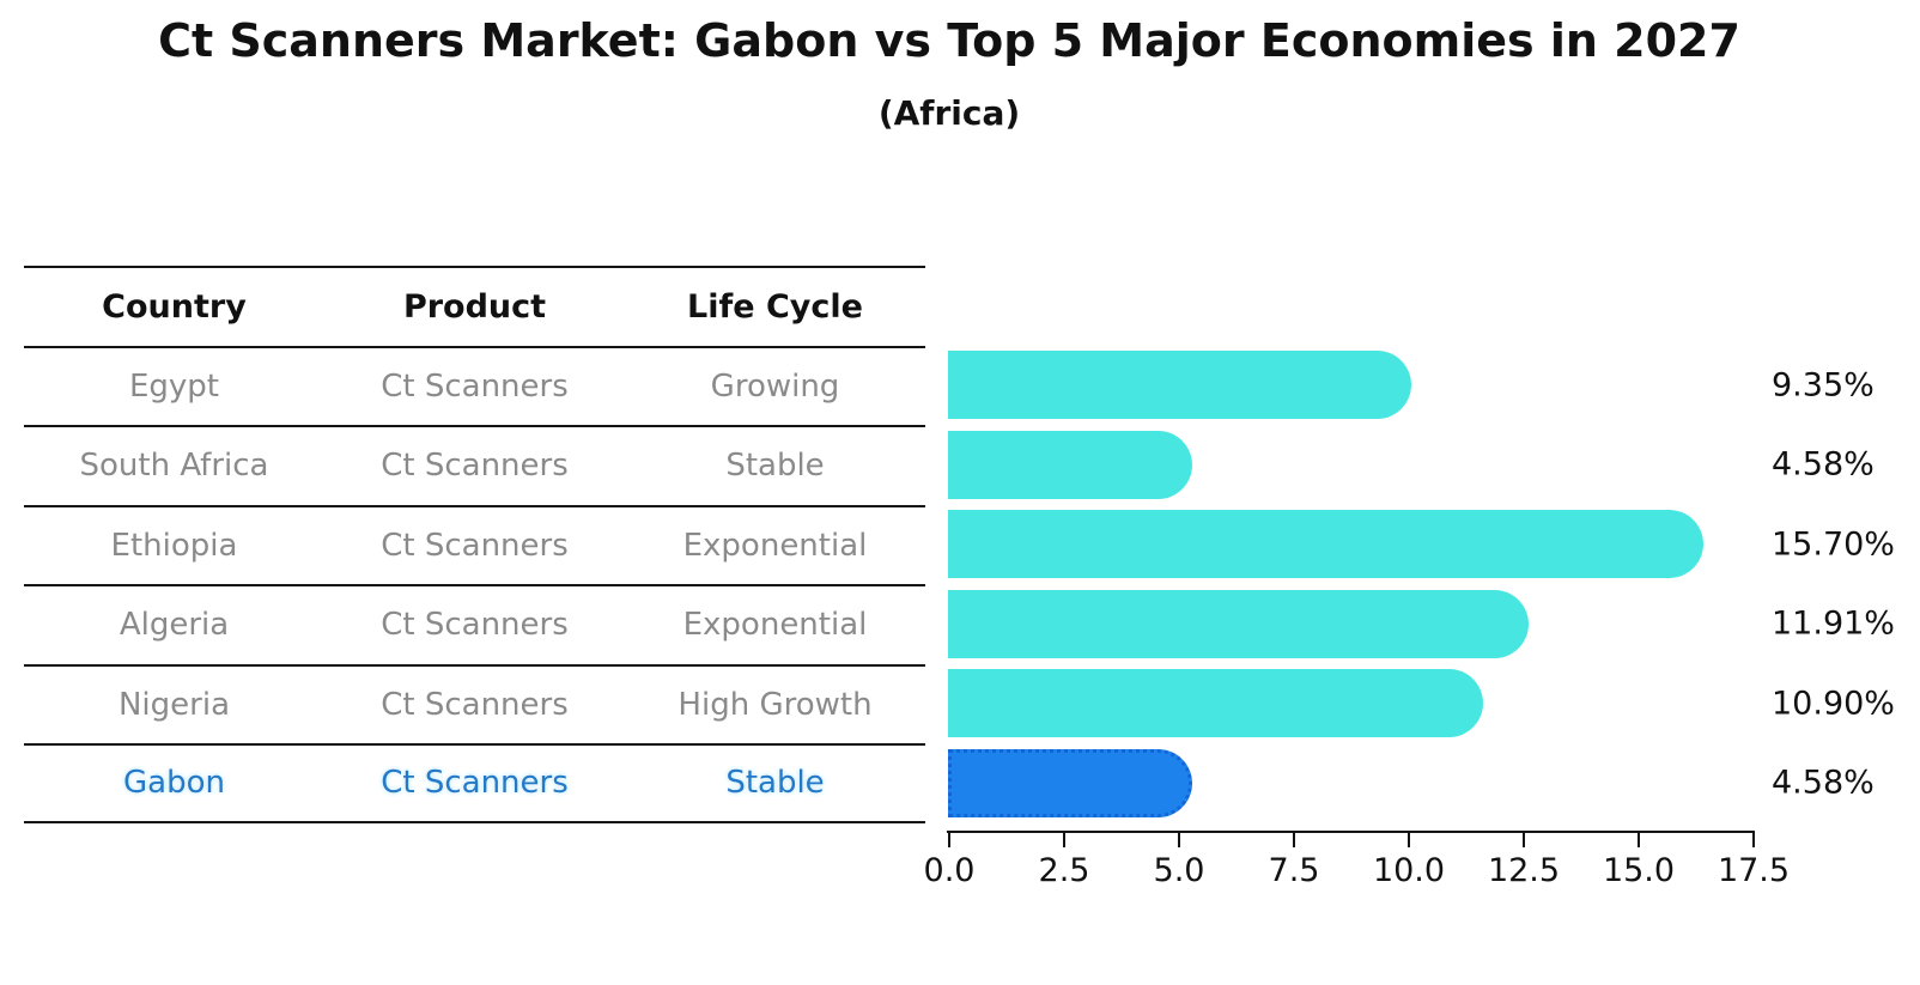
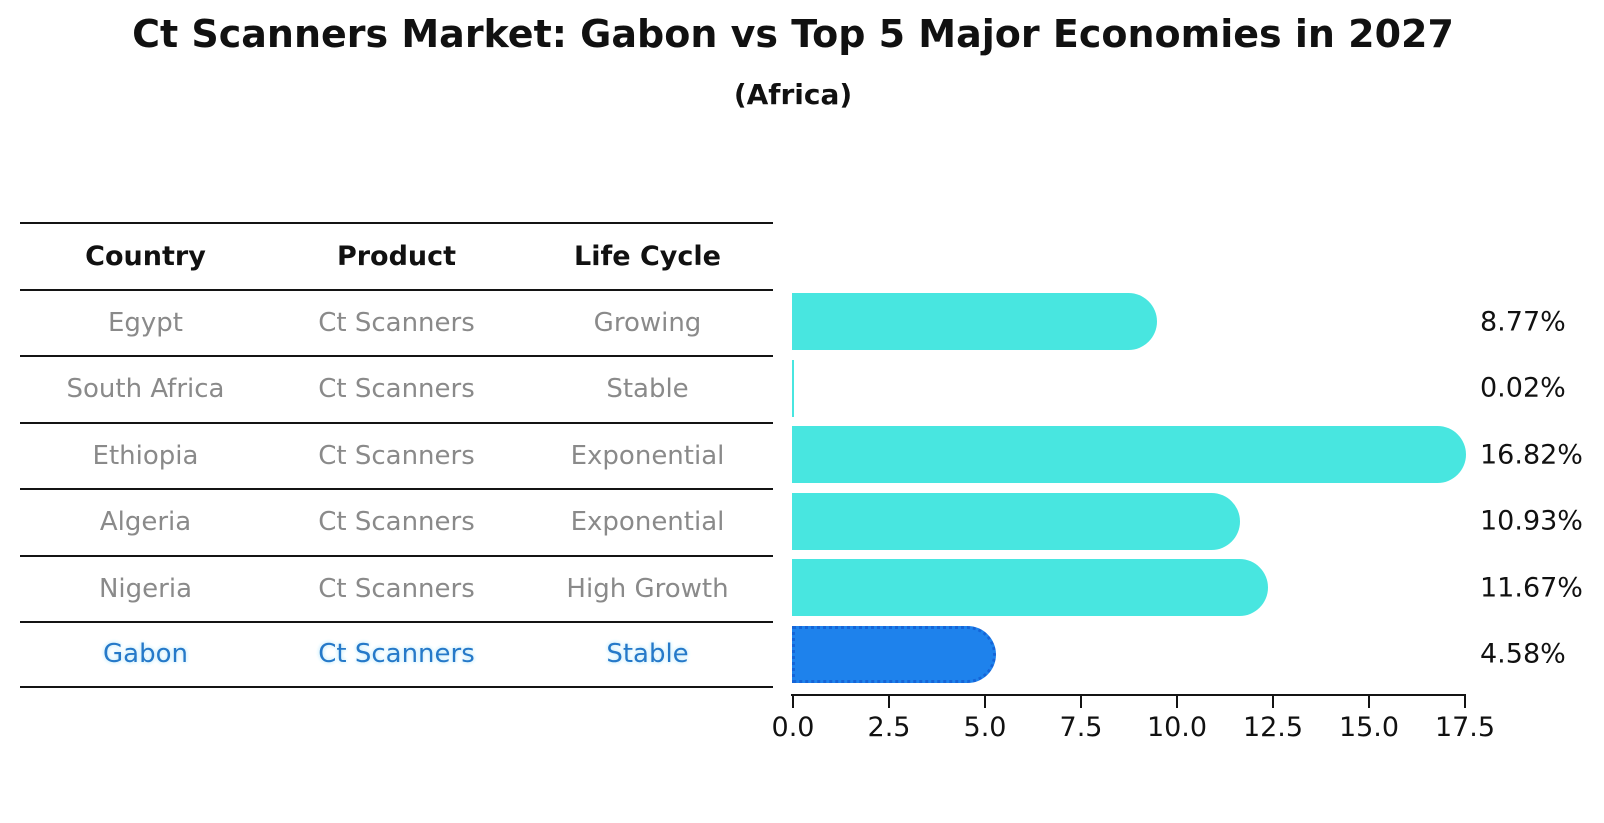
Egypt: 9.35% -> 8.77%
South Africa: 4.58% -> 0.02%
Ethiopia: 15.70% -> 16.82%
Algeria: 11.91% -> 10.93%
Nigeria: 10.90% -> 11.67%
